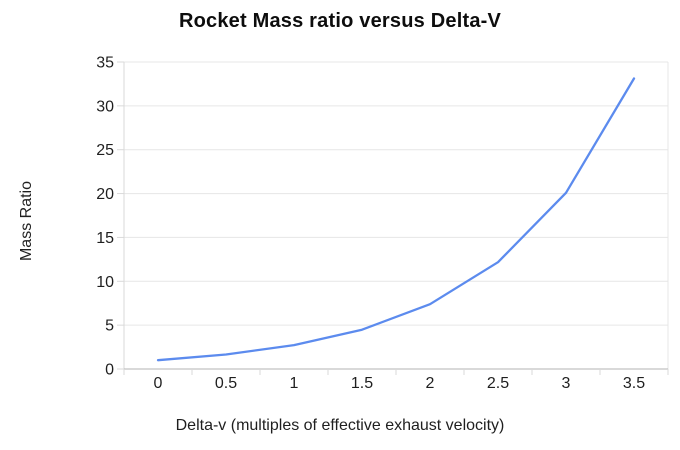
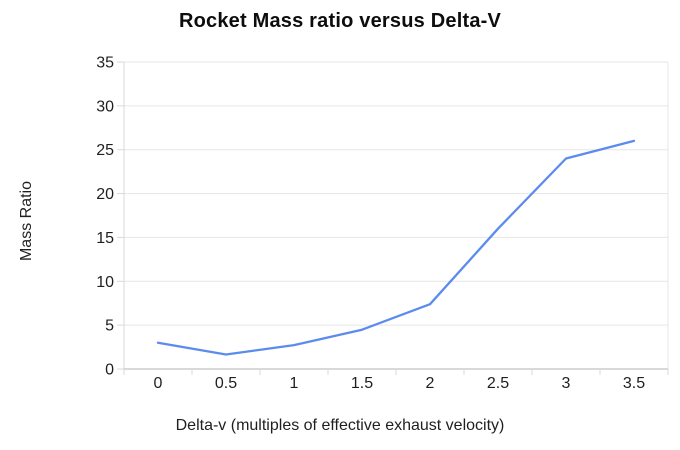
0: 1 -> 3
2.5: 12 -> 16
3: 20 -> 24
3.5: 33 -> 26
